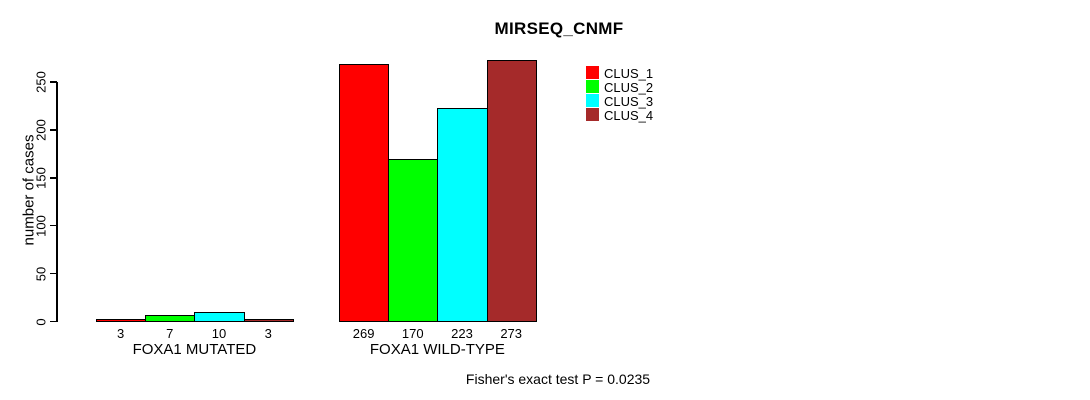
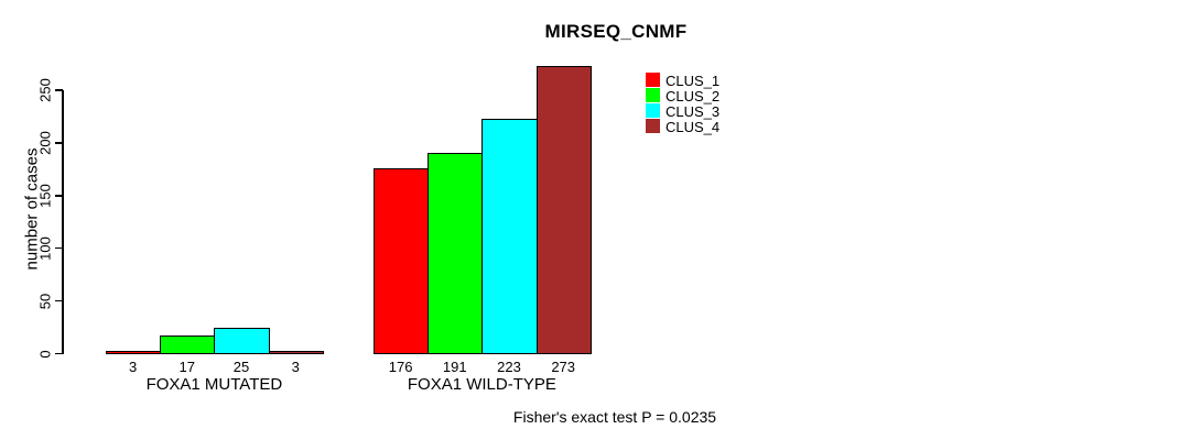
CLUS_2/FOXA1 MUTATED: 7 -> 17
CLUS_3/FOXA1 MUTATED: 10 -> 25
CLUS_1/FOXA1 WILD-TYPE: 269 -> 176
CLUS_2/FOXA1 WILD-TYPE: 170 -> 191
